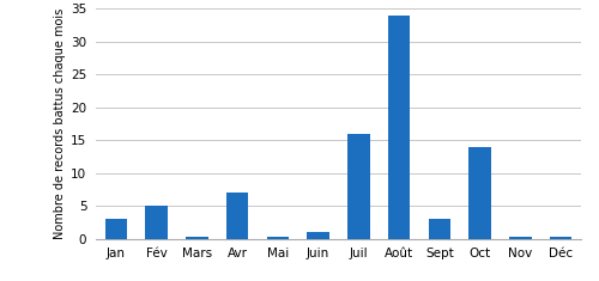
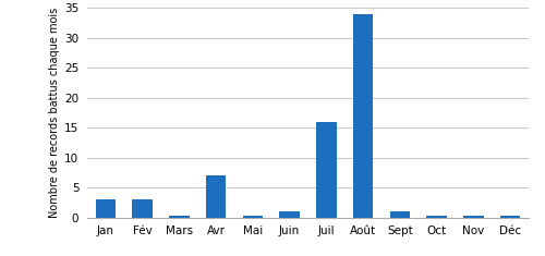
Fév: 5.0 -> 3.0
Sept: 3.0 -> 1.0
Oct: 14.0 -> 0.3
